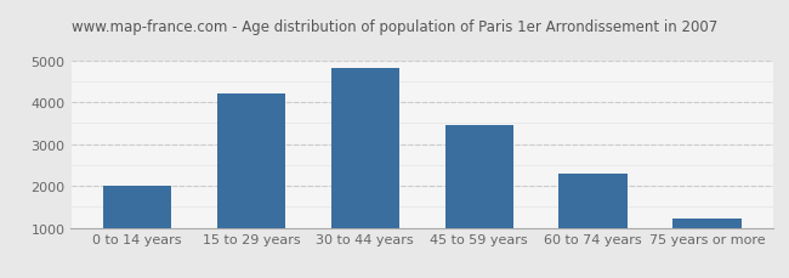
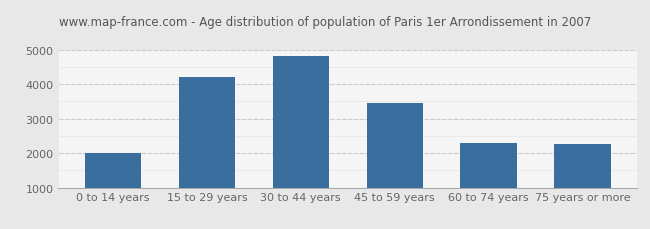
75 years or more: 1230 -> 2250
